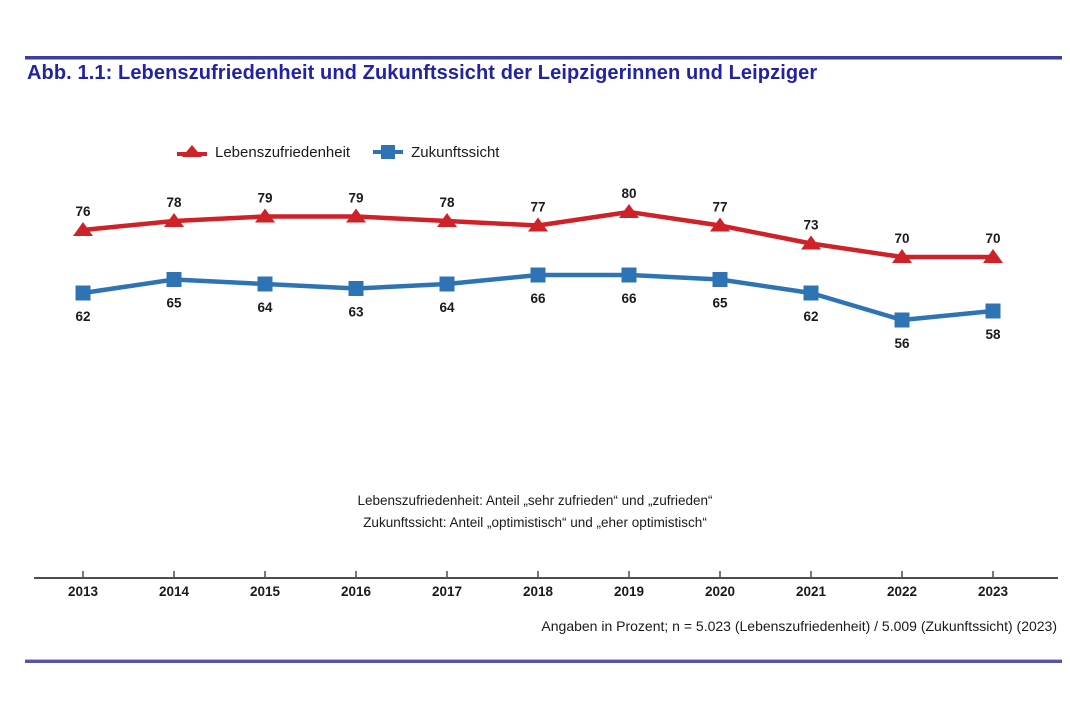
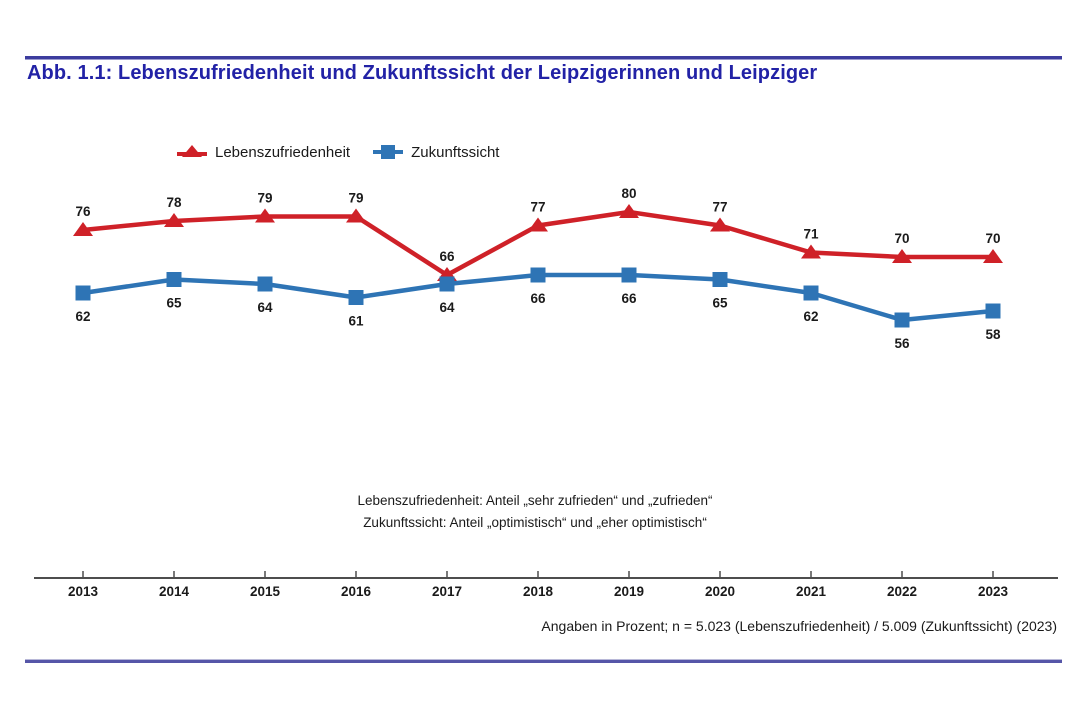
Zukunftssicht/2016: 63 -> 61
Lebenszufriedenheit/2017: 78 -> 66
Lebenszufriedenheit/2021: 73 -> 71
